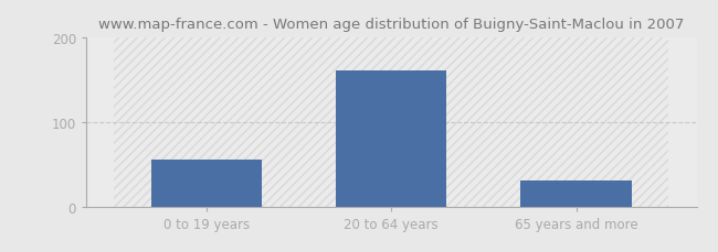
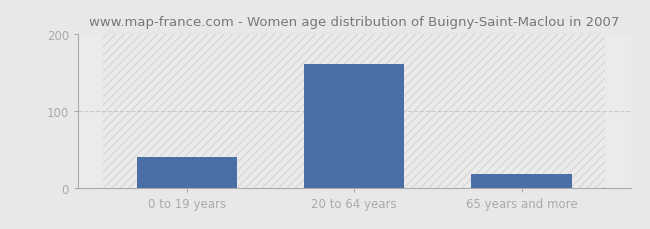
0 to 19 years: 55 -> 40
65 years and more: 30 -> 18
